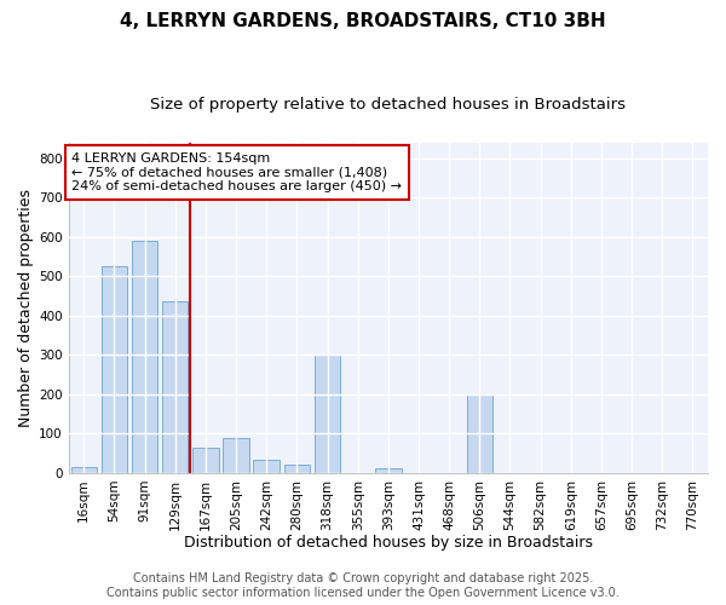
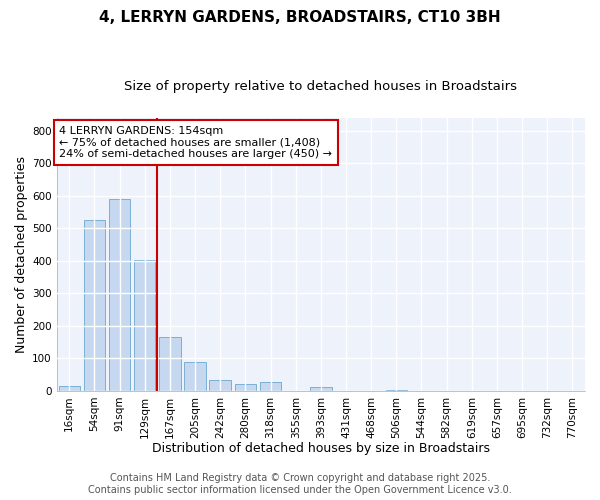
129sqm: 435 -> 402
167sqm: 65 -> 165
318sqm: 300 -> 27
506sqm: 200 -> 2
